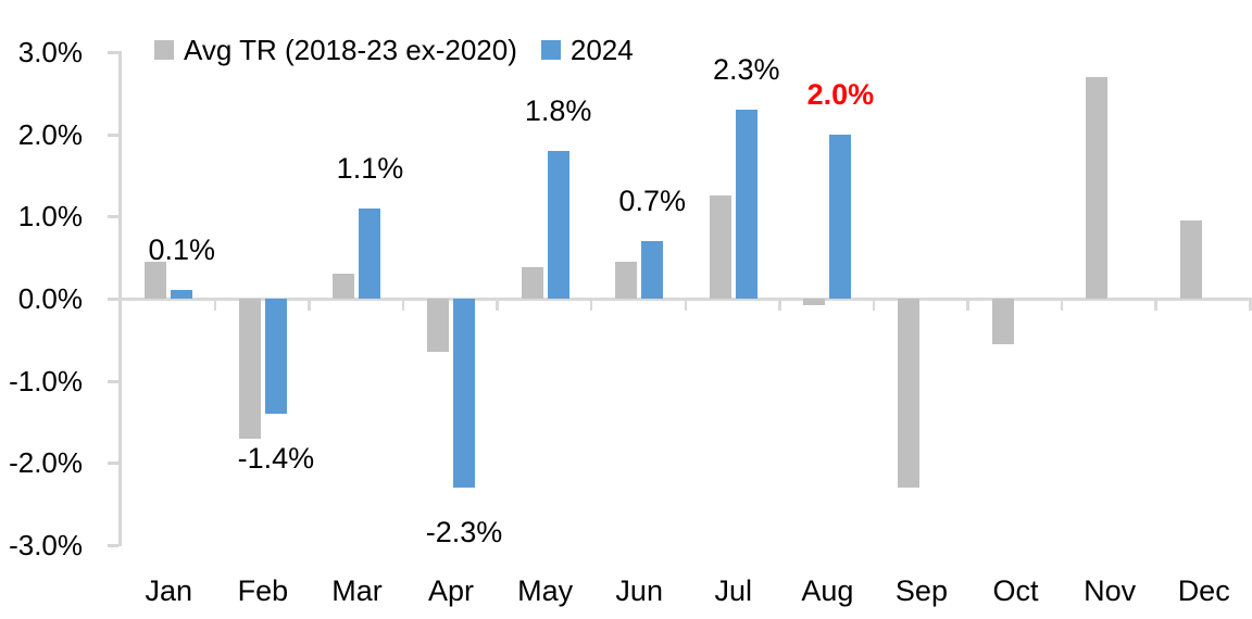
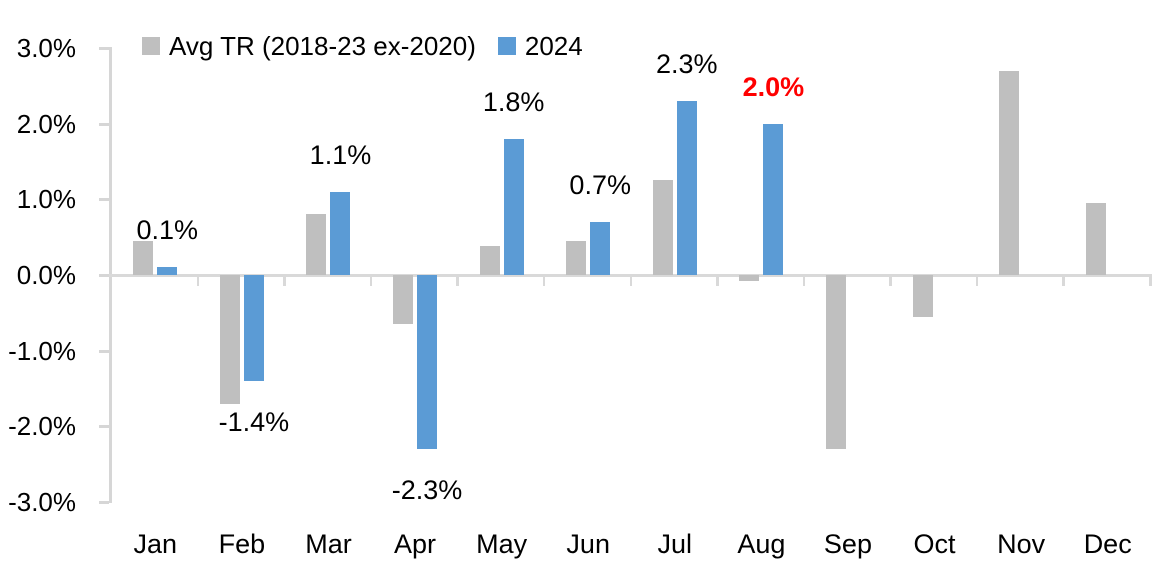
Avg TR (2018-23 ex-2020)/Mar: 0.3% -> 0.8%
